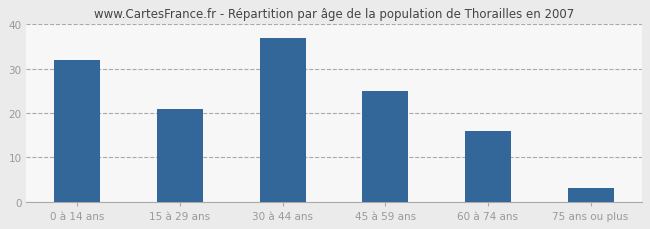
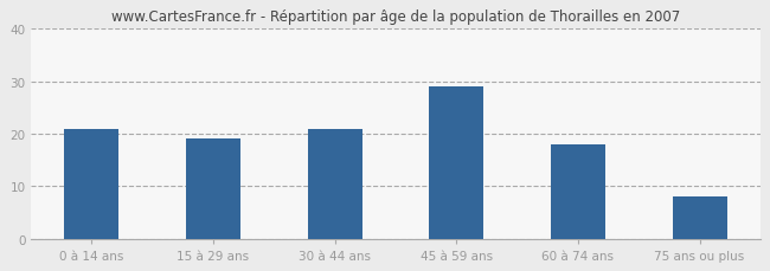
0 à 14 ans: 32 -> 21
15 à 29 ans: 21 -> 19
30 à 44 ans: 37 -> 21
45 à 59 ans: 25 -> 29
60 à 74 ans: 16 -> 18
75 ans ou plus: 3 -> 8
